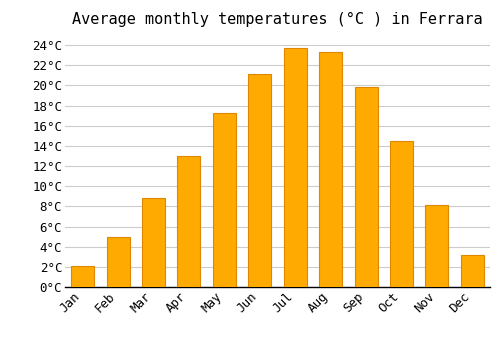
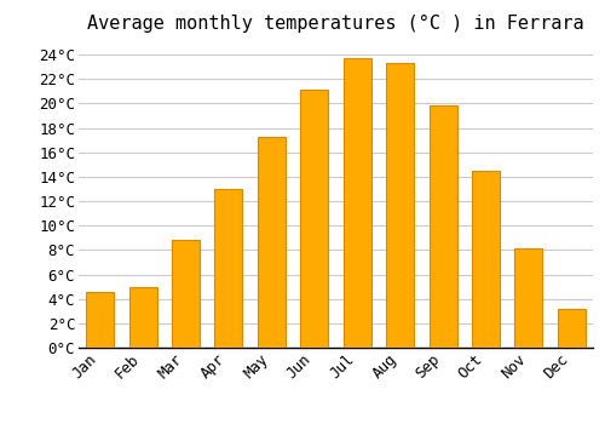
Jan: 2.1°C -> 4.6°C
